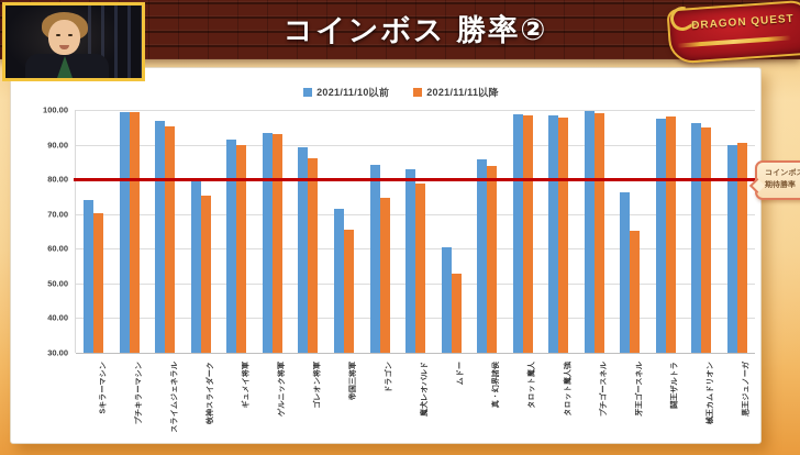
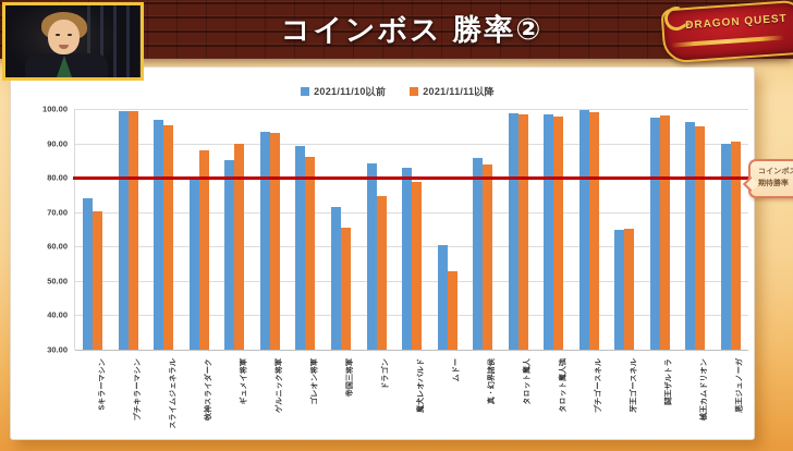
2021/11/11以降/牧神スライダーク: 75 -> 88
2021/11/10以前/ギュメイ将軍: 91 -> 85
2021/11/10以前/牙王ゴースネル: 76 -> 65
